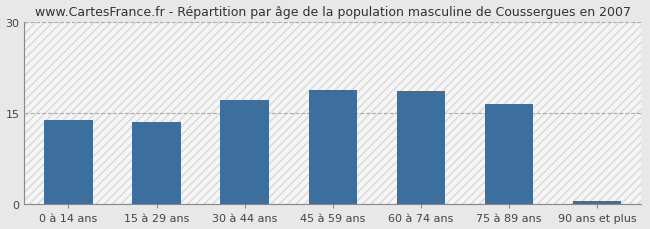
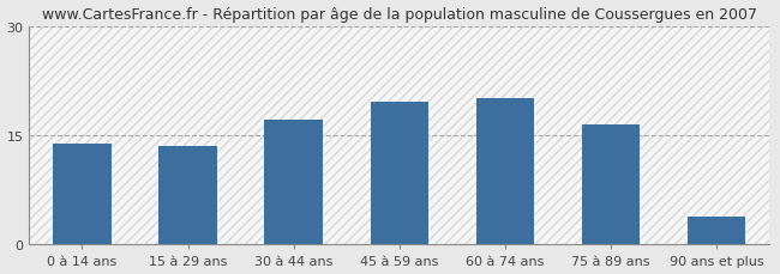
45 à 59 ans: 18.7 -> 19.6
60 à 74 ans: 18.6 -> 20.0
90 ans et plus: 0.5 -> 3.8
